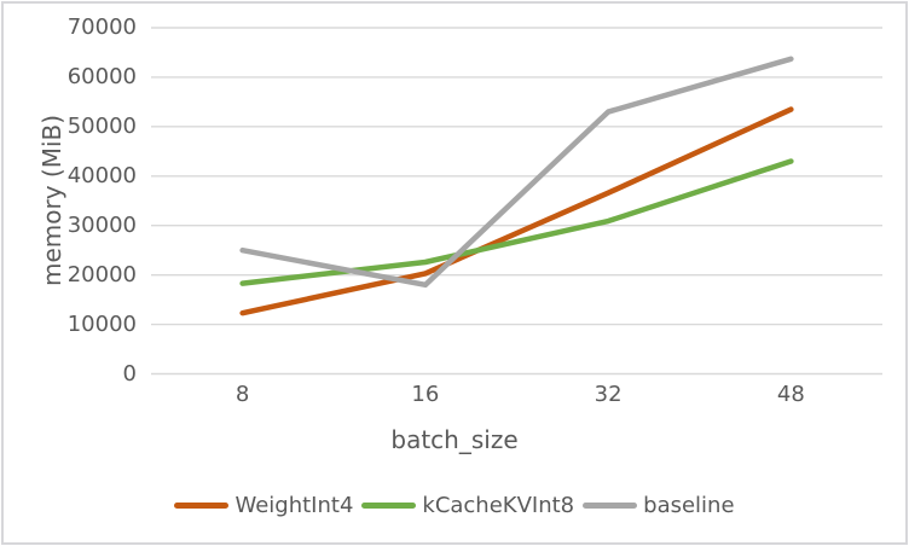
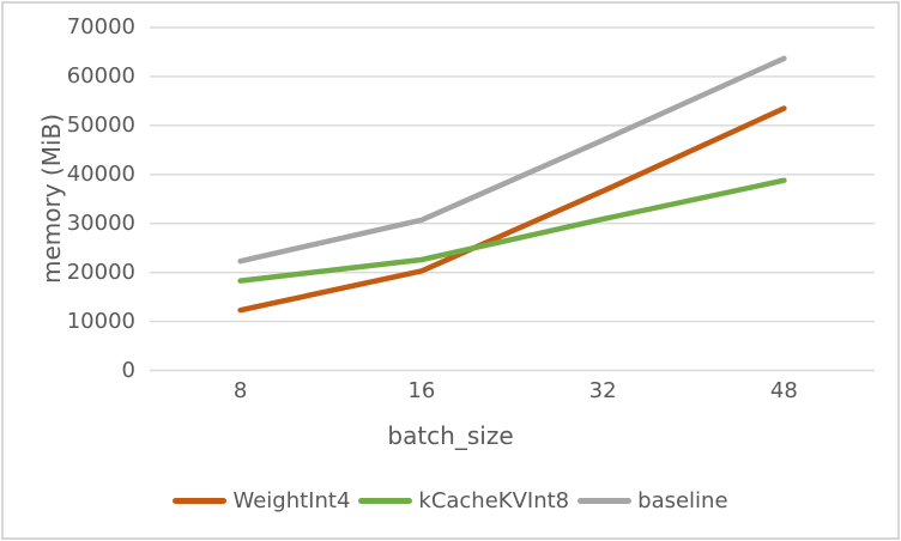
baseline/8: 25000 -> 22000
baseline/16: 18000 -> 31000
baseline/32: 53000 -> 47000
kCacheKVInt8/48: 43000 -> 39000
